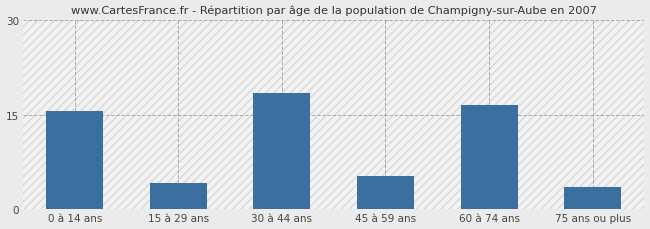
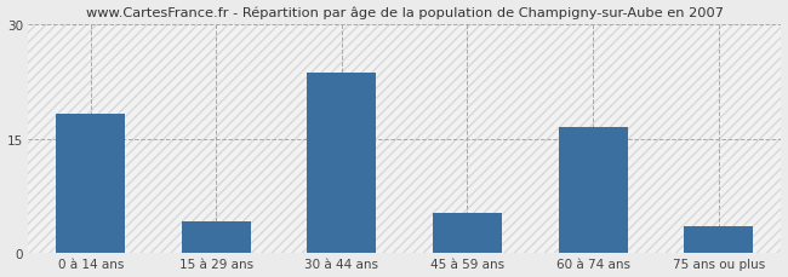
0 à 14 ans: 15.5 -> 18.2
30 à 44 ans: 18.5 -> 23.6
